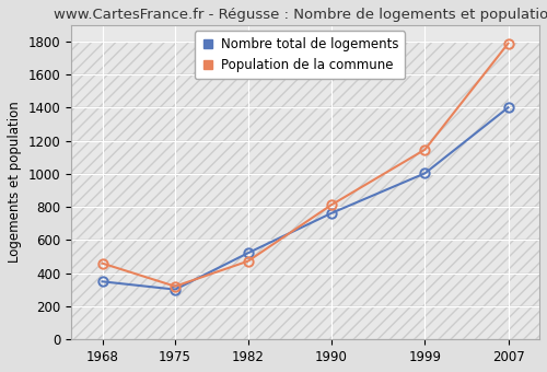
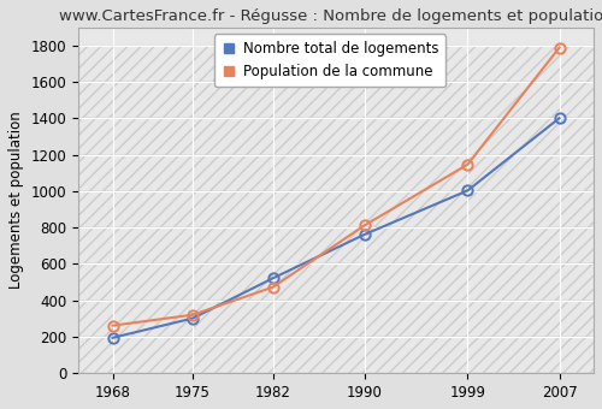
Nombre total de logements/1968: 350 -> 200
Population de la commune/1968: 460 -> 260
